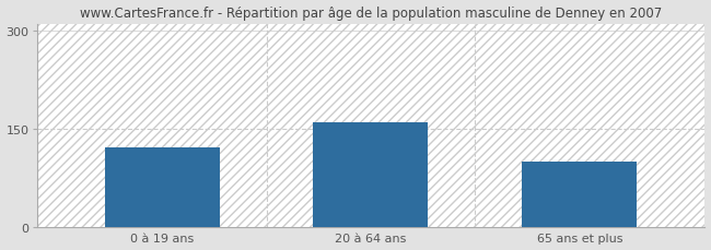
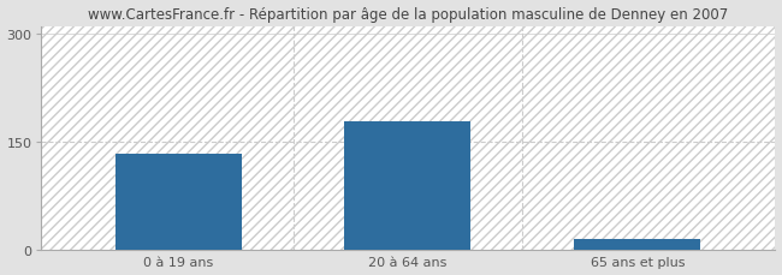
0 à 19 ans: 122 -> 133
20 à 64 ans: 160 -> 178
65 ans et plus: 100 -> 15
